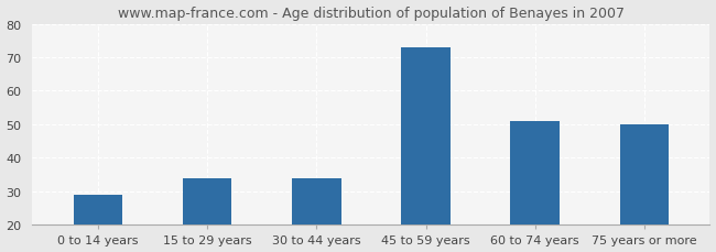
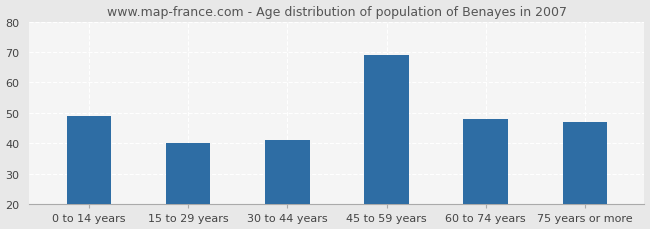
0 to 14 years: 29 -> 49
15 to 29 years: 34 -> 40
30 to 44 years: 34 -> 41
45 to 59 years: 73 -> 69
60 to 74 years: 51 -> 48
75 years or more: 50 -> 47
